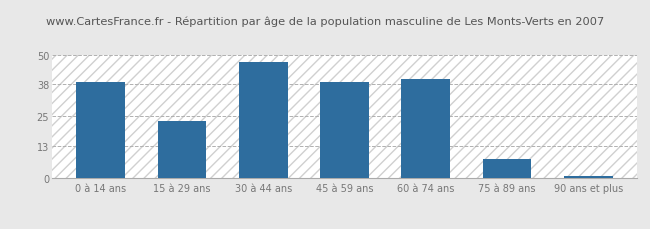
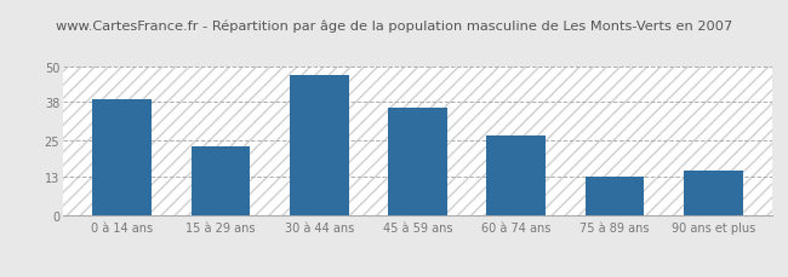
45 à 59 ans: 39 -> 36
60 à 74 ans: 40 -> 27
75 à 89 ans: 8 -> 13
90 ans et plus: 1 -> 15
